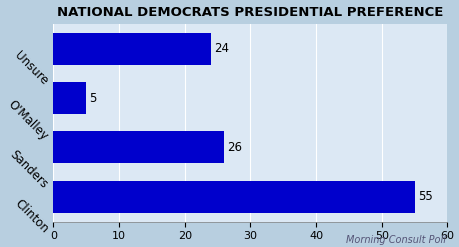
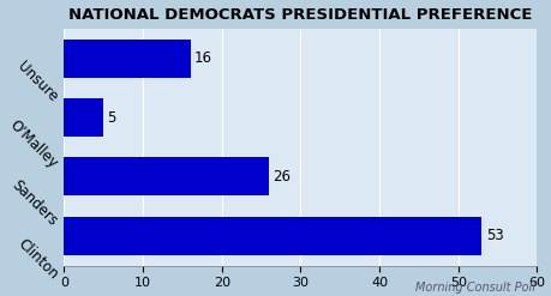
Unsure: 24 -> 16
Clinton: 55 -> 53
